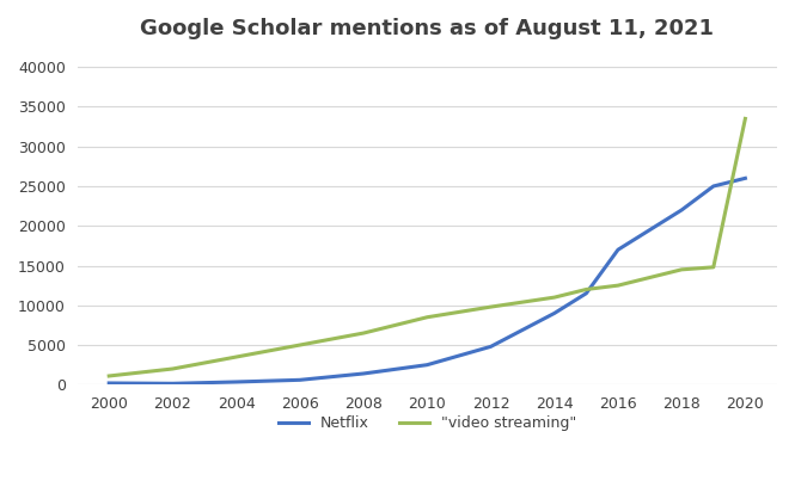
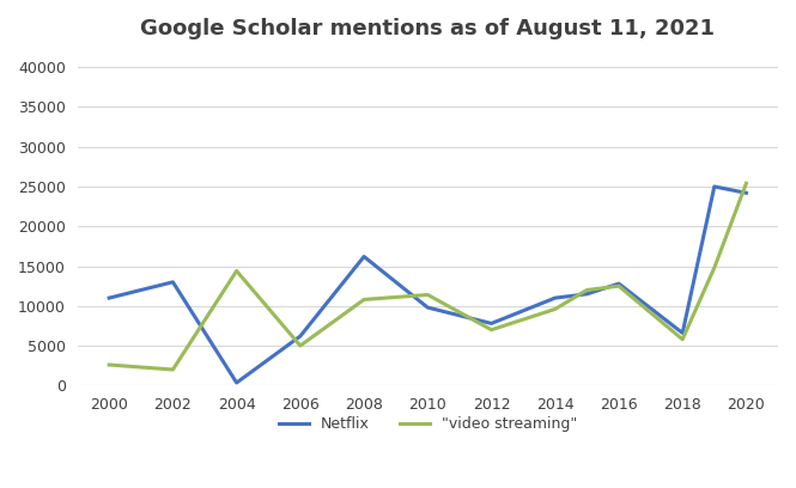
Netflix/2000: 200 -> 11000
"video streaming"/2000: 1100 -> 2600
Netflix/2002: 200 -> 13000
"video streaming"/2004: 3500 -> 14400
Netflix/2006: 600 -> 6200
Netflix/2008: 1400 -> 16200
"video streaming"/2008: 6500 -> 10800
Netflix/2010: 2500 -> 9800
"video streaming"/2010: 8500 -> 11400
Netflix/2012: 4800 -> 7800
"video streaming"/2012: 9800 -> 7000
Netflix/2014: 9000 -> 11000
"video streaming"/2014: 11000 -> 9600
Netflix/2016: 17000 -> 12800
Netflix/2018: 22000 -> 6600
"video streaming"/2018: 14500 -> 5800
Netflix/2020: 26000 -> 24200
"video streaming"/2020: 33500 -> 25400
